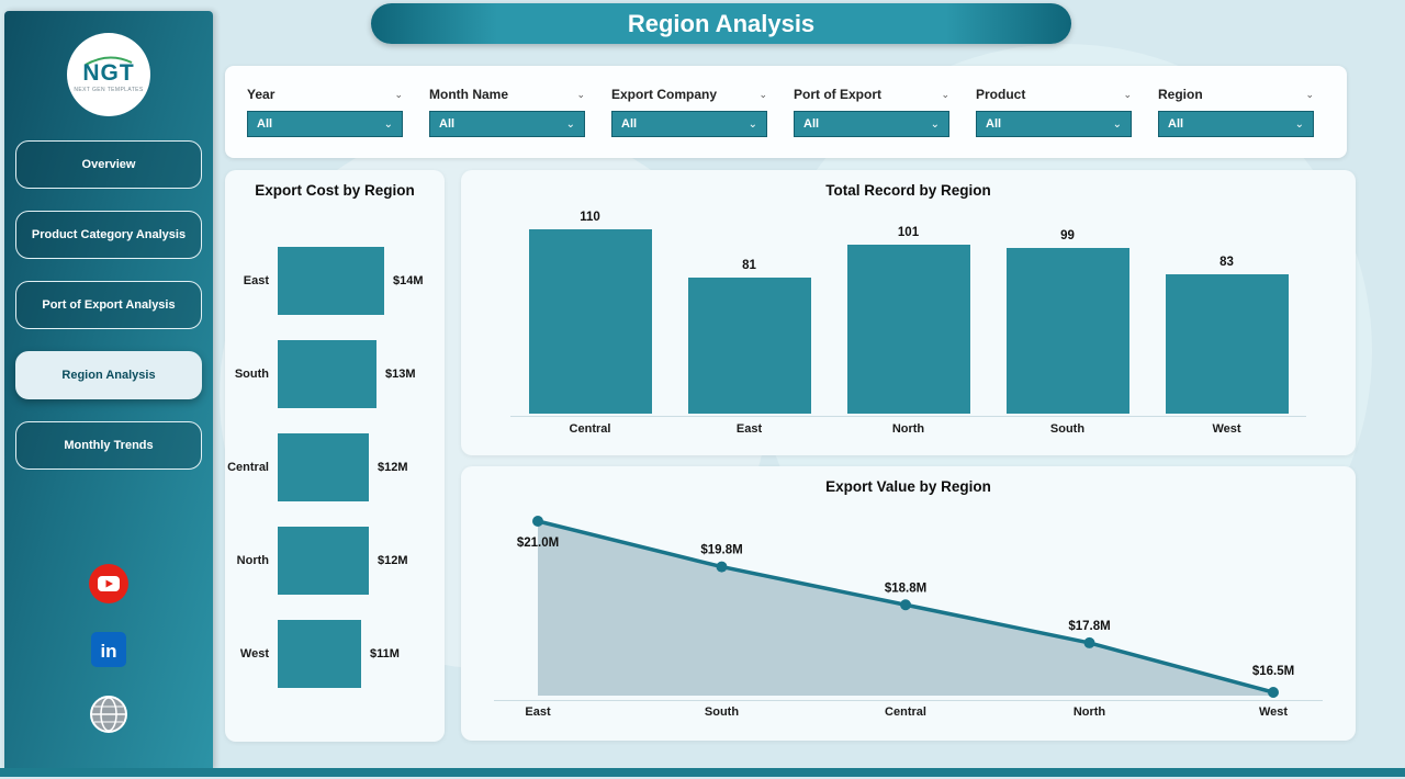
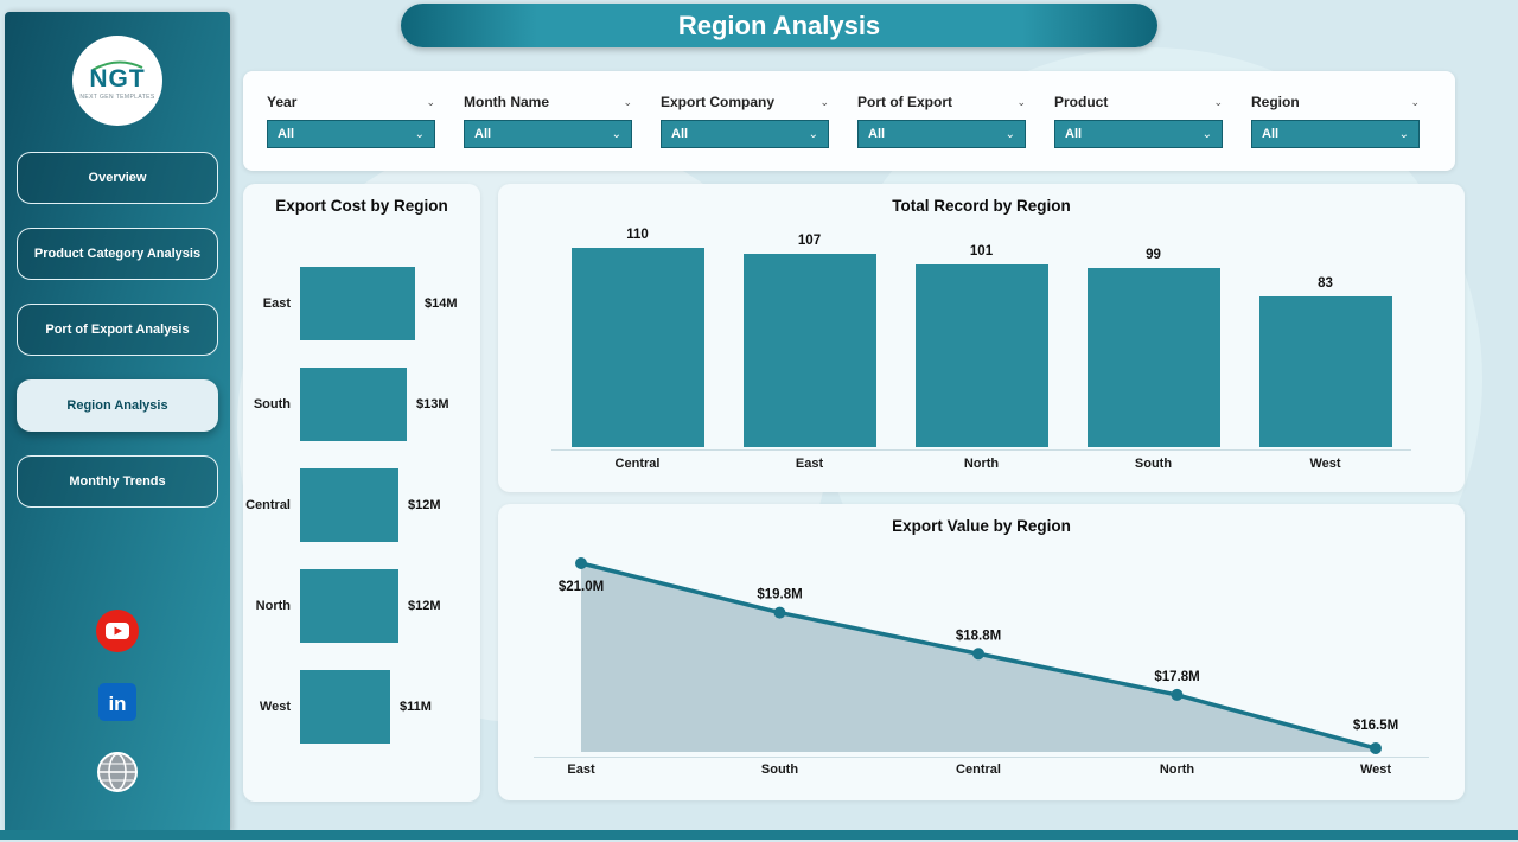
Total Record by Region/East: 81 -> 107
